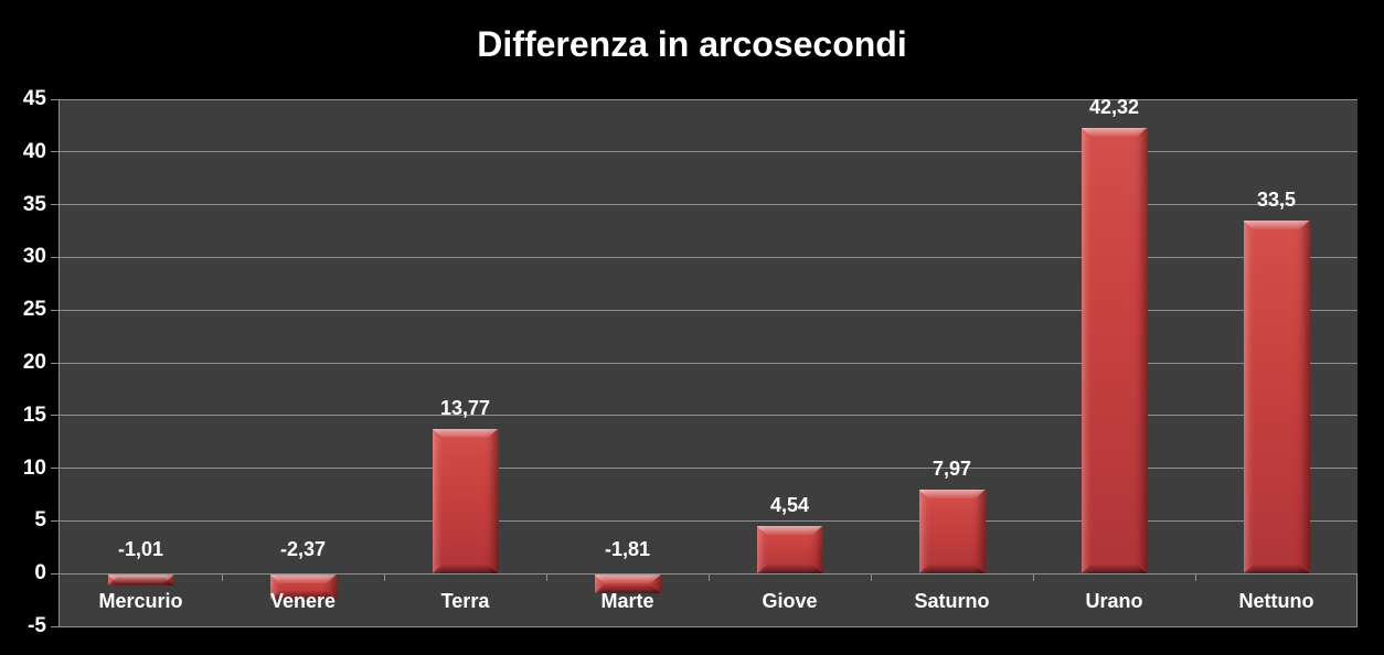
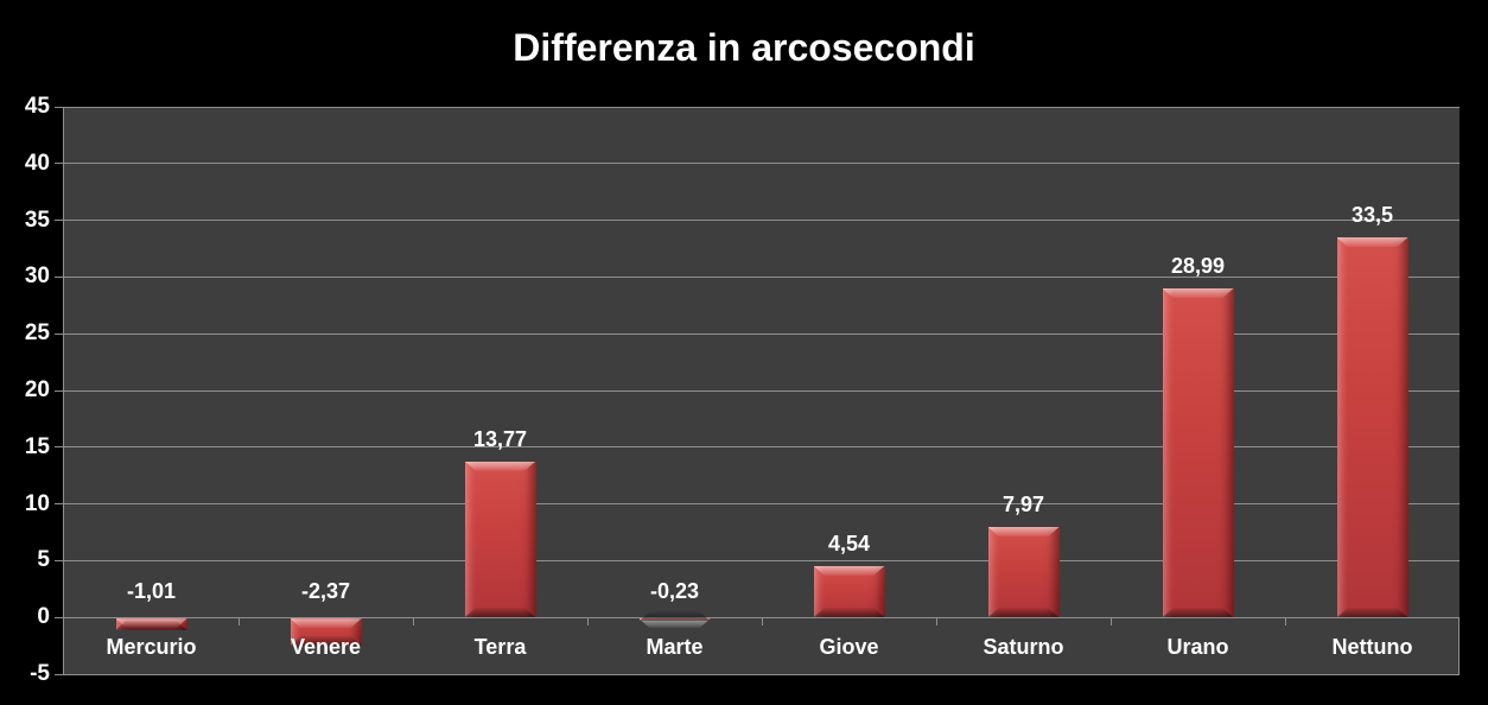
Marte: -1,81 -> -0,23
Urano: 42,32 -> 28,99
